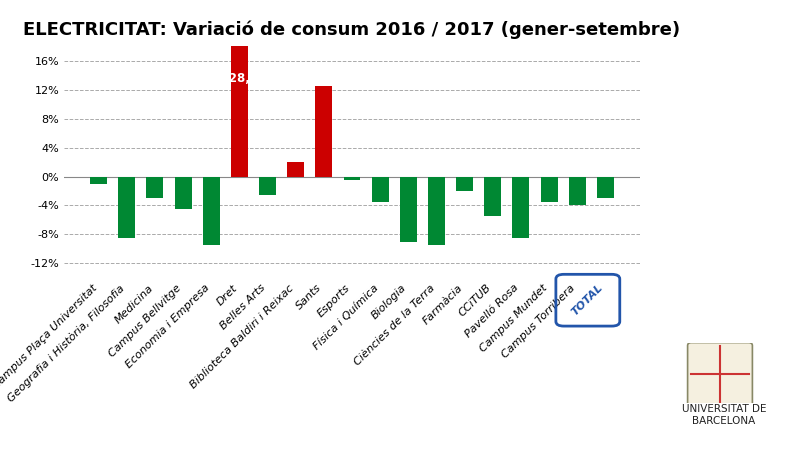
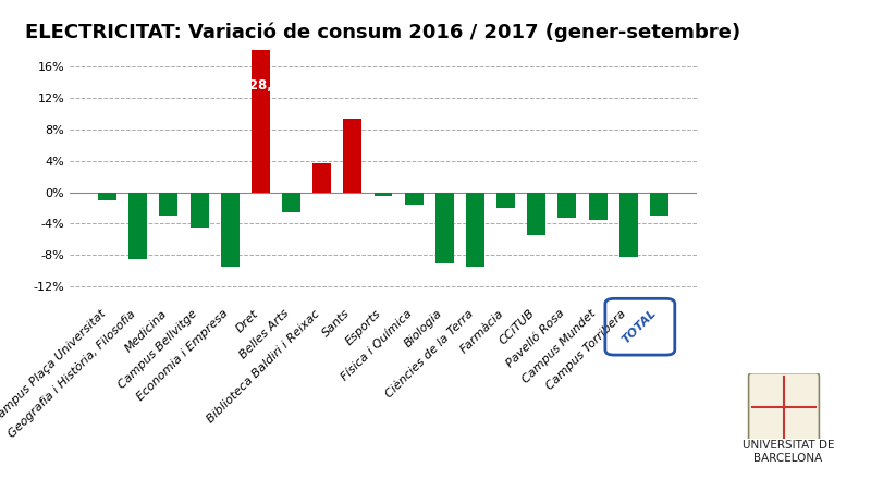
Biblioteca Baldiri i Reixac: 2.0% -> 3.6%
Sants: 12.5% -> 9.4%
Física i Química: -3.5% -> -1.6%
Pavelló Rosa: -8.5% -> -3.2%
Campus Torribera: -4.0% -> -8.2%
